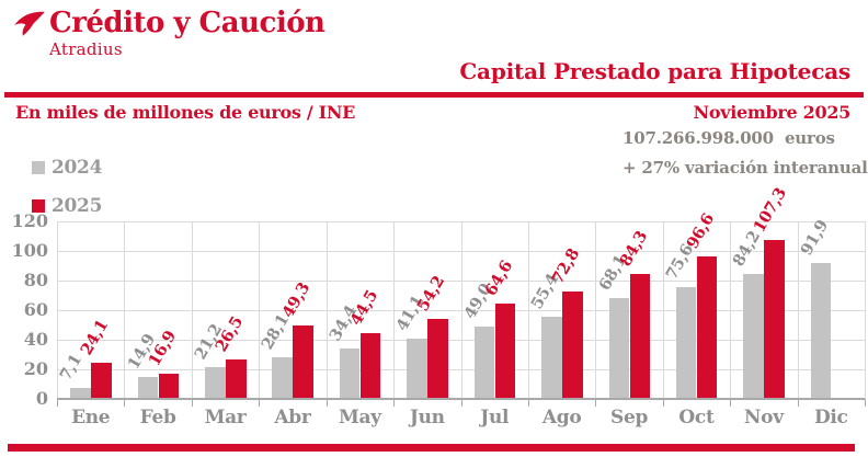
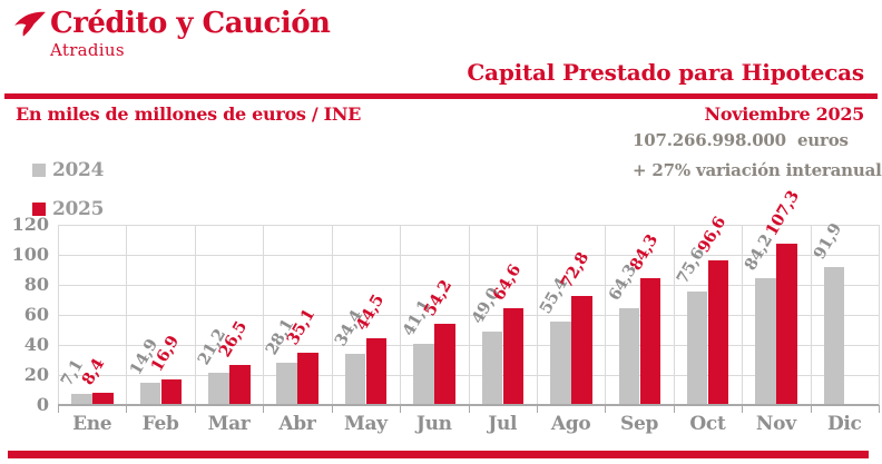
2025/Ene: 24,1 -> 8,4
2025/Abr: 49,3 -> 35,1
2024/Sep: 68,1 -> 64,3
